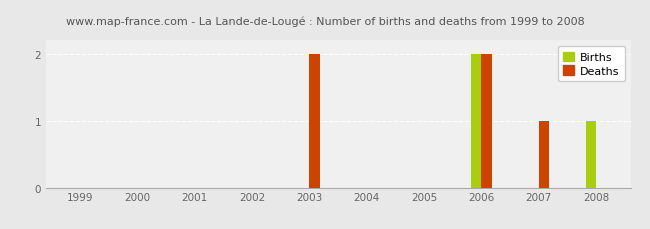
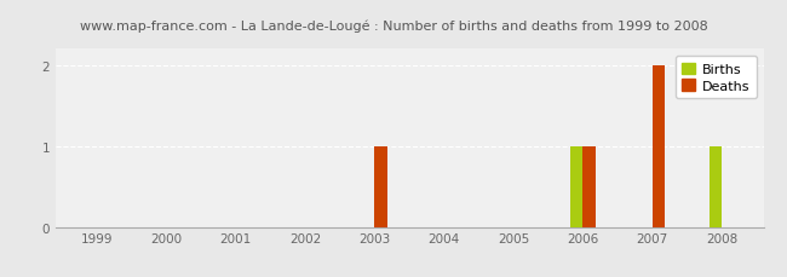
Deaths/2003: 2 -> 1
Births/2006: 2 -> 1
Deaths/2006: 2 -> 1
Deaths/2007: 1 -> 2
